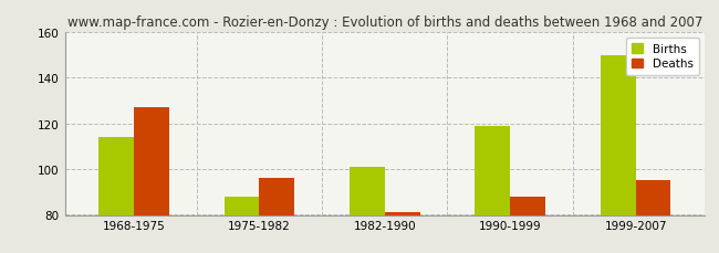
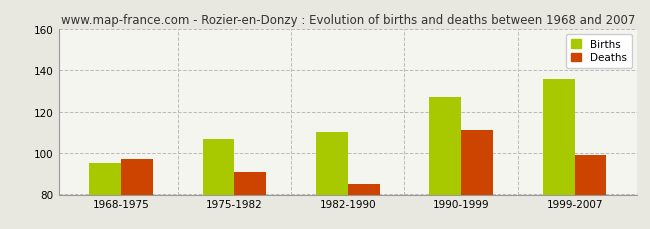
Births/1968-1975: 114 -> 95
Deaths/1968-1975: 127 -> 97
Births/1975-1982: 88 -> 107
Deaths/1975-1982: 96 -> 91
Births/1982-1990: 101 -> 110
Deaths/1982-1990: 81 -> 85
Births/1990-1999: 119 -> 127
Deaths/1990-1999: 88 -> 111
Births/1999-2007: 150 -> 136
Deaths/1999-2007: 95 -> 99
